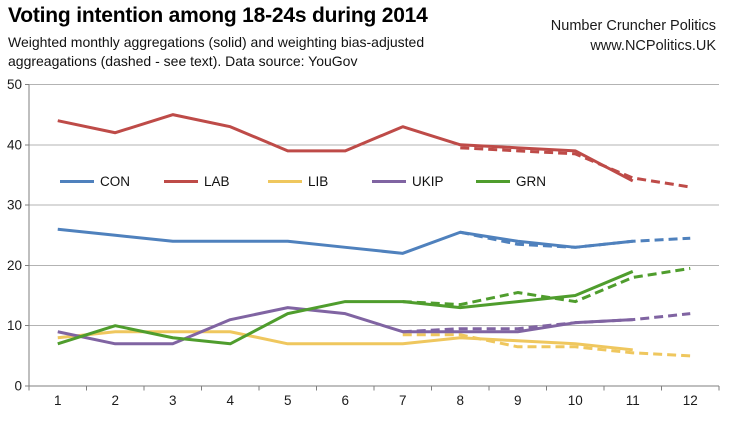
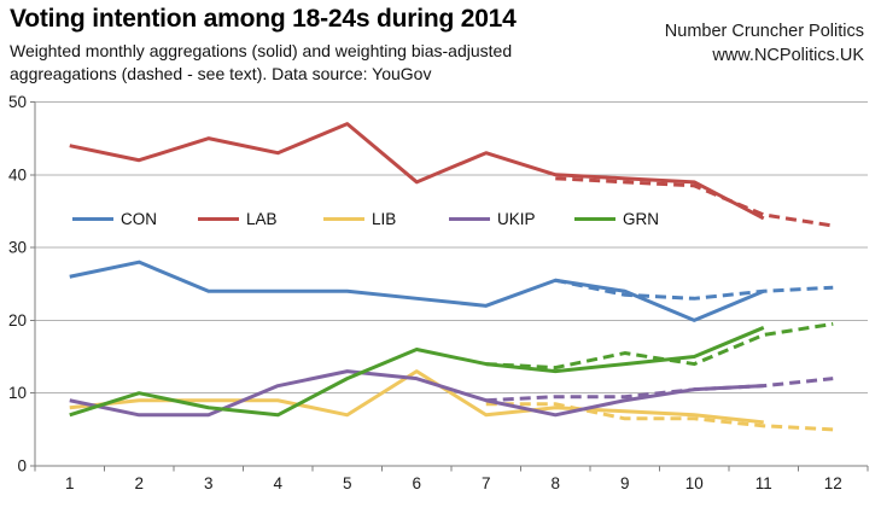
CON/2: 25 -> 28
LAB/5: 39 -> 47
LIB/6: 7 -> 13
GRN/6: 14 -> 16
UKIP/8: 9 -> 7
CON/10: 23 -> 20
